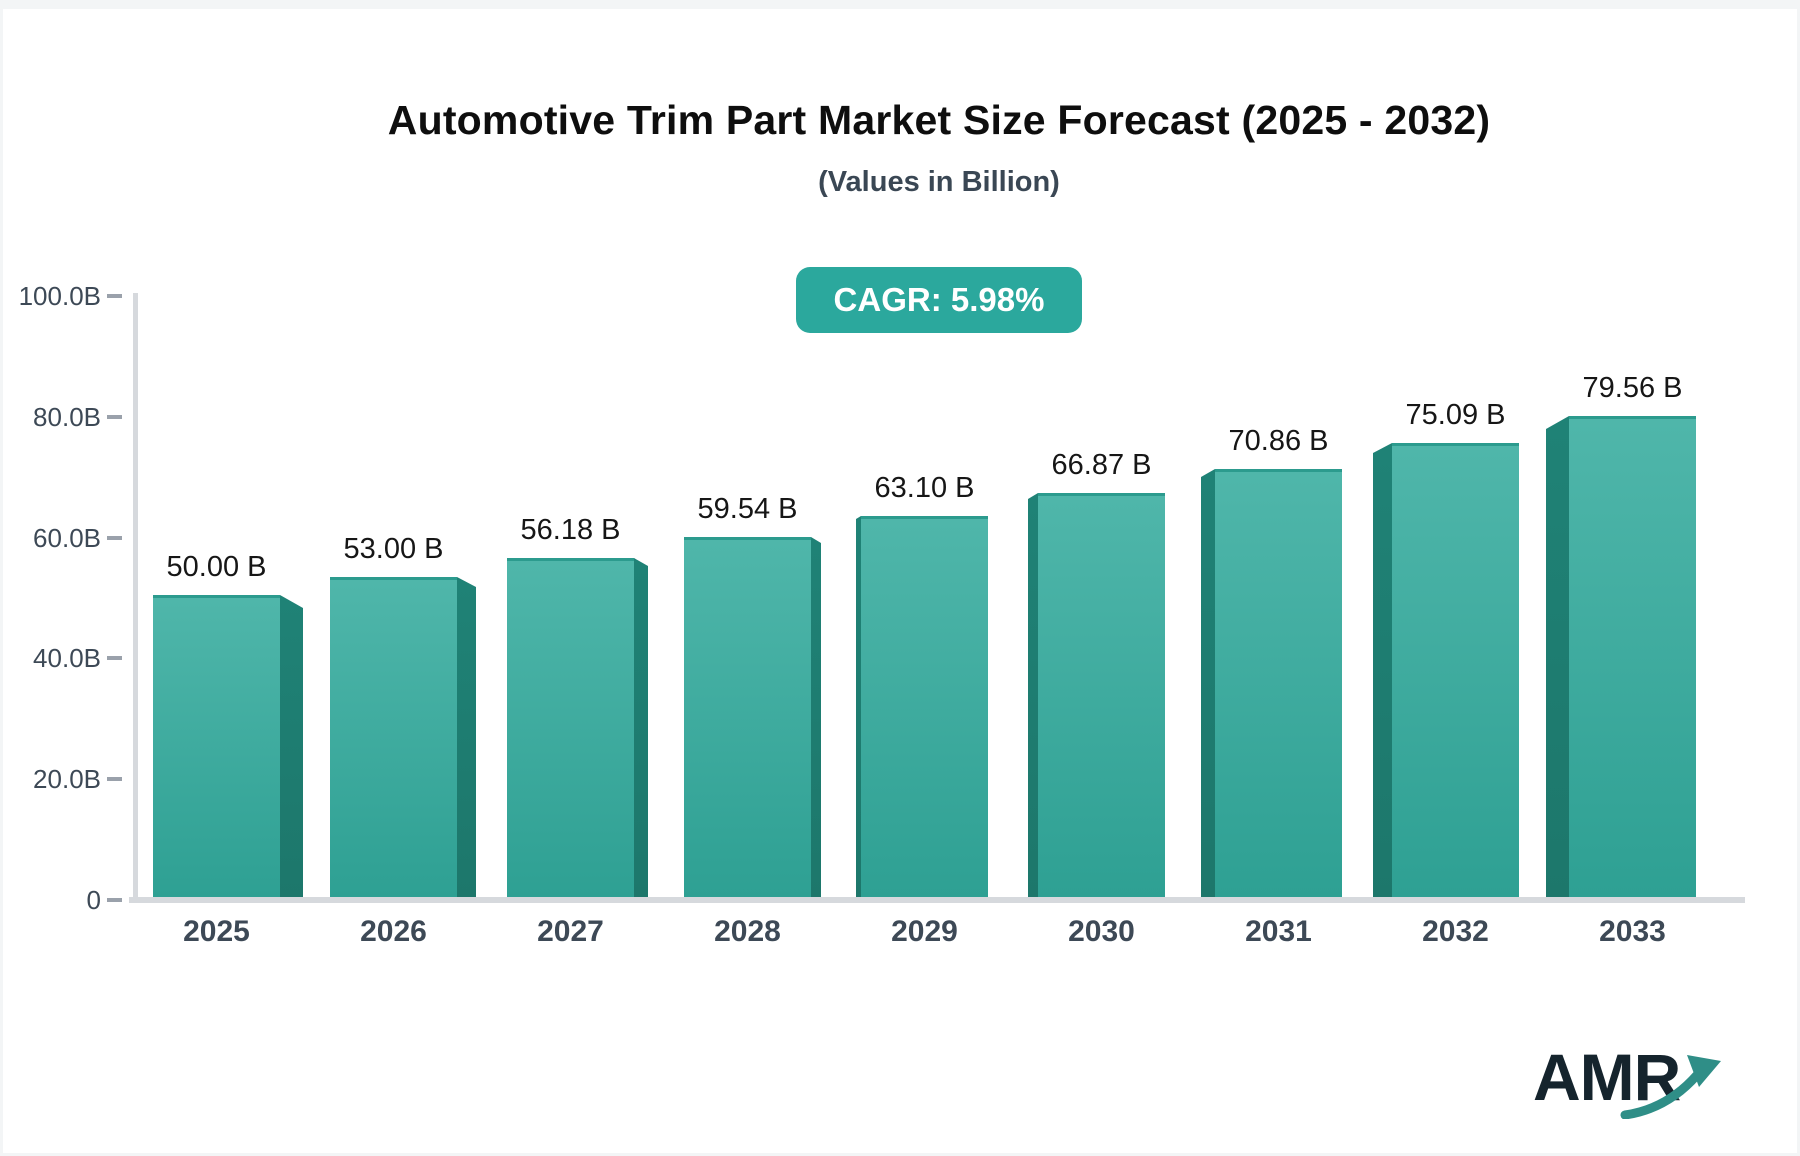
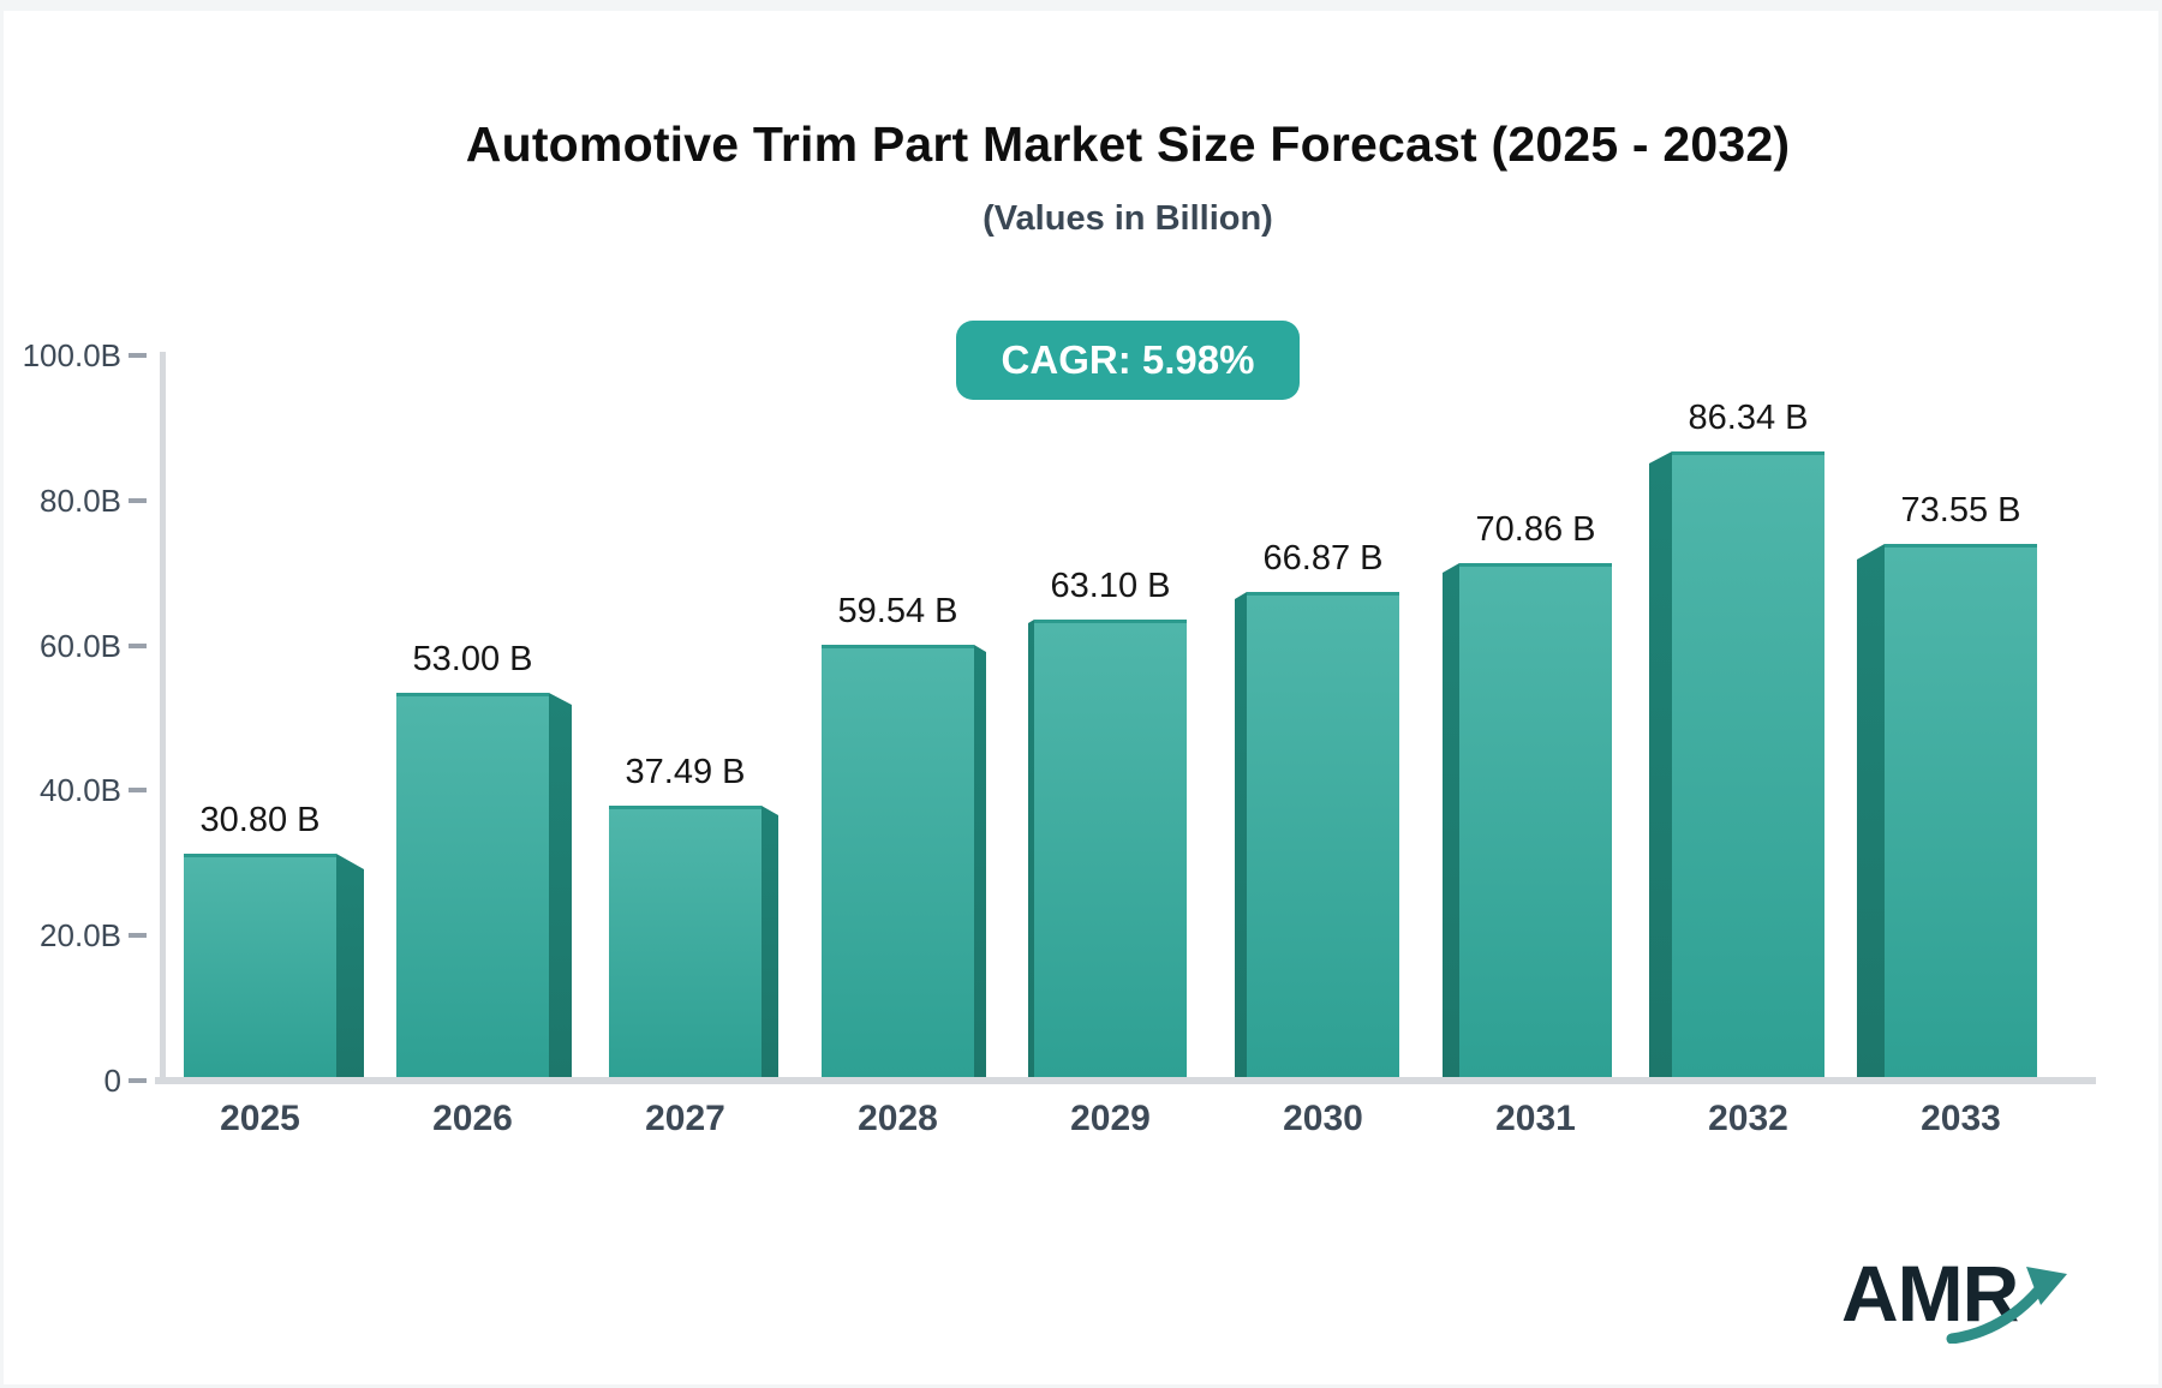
2025: 50.00 -> 30.80
2027: 56.18 -> 37.49
2032: 75.09 -> 86.34
2033: 79.56 -> 73.55
